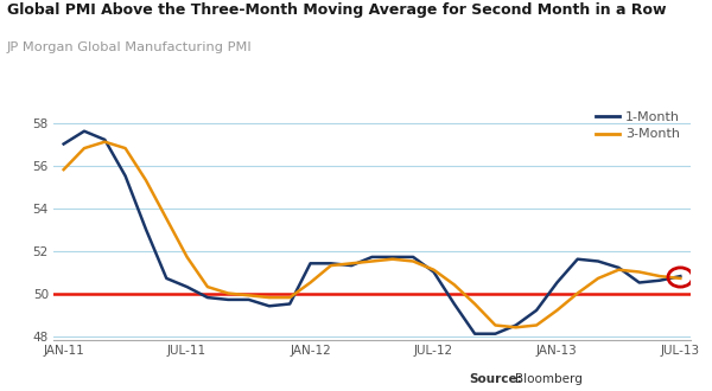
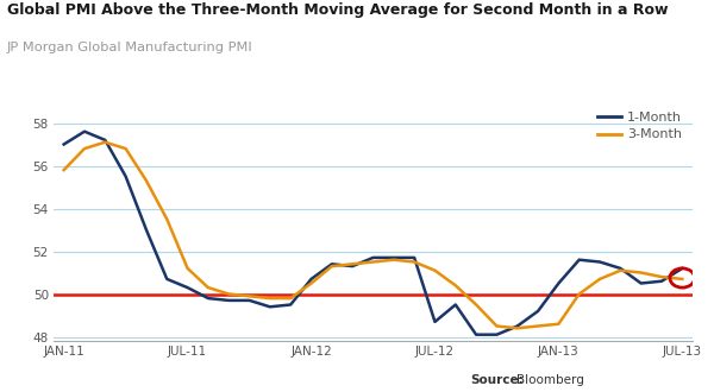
3-Month/JUL-11: 51.7 -> 51.2
1-Month/JAN-12: 51.4 -> 50.7
1-Month/JUL-12: 51.0 -> 48.7
3-Month/JAN-13: 49.2 -> 48.6
1-Month/JUL-13: 50.8 -> 51.2
